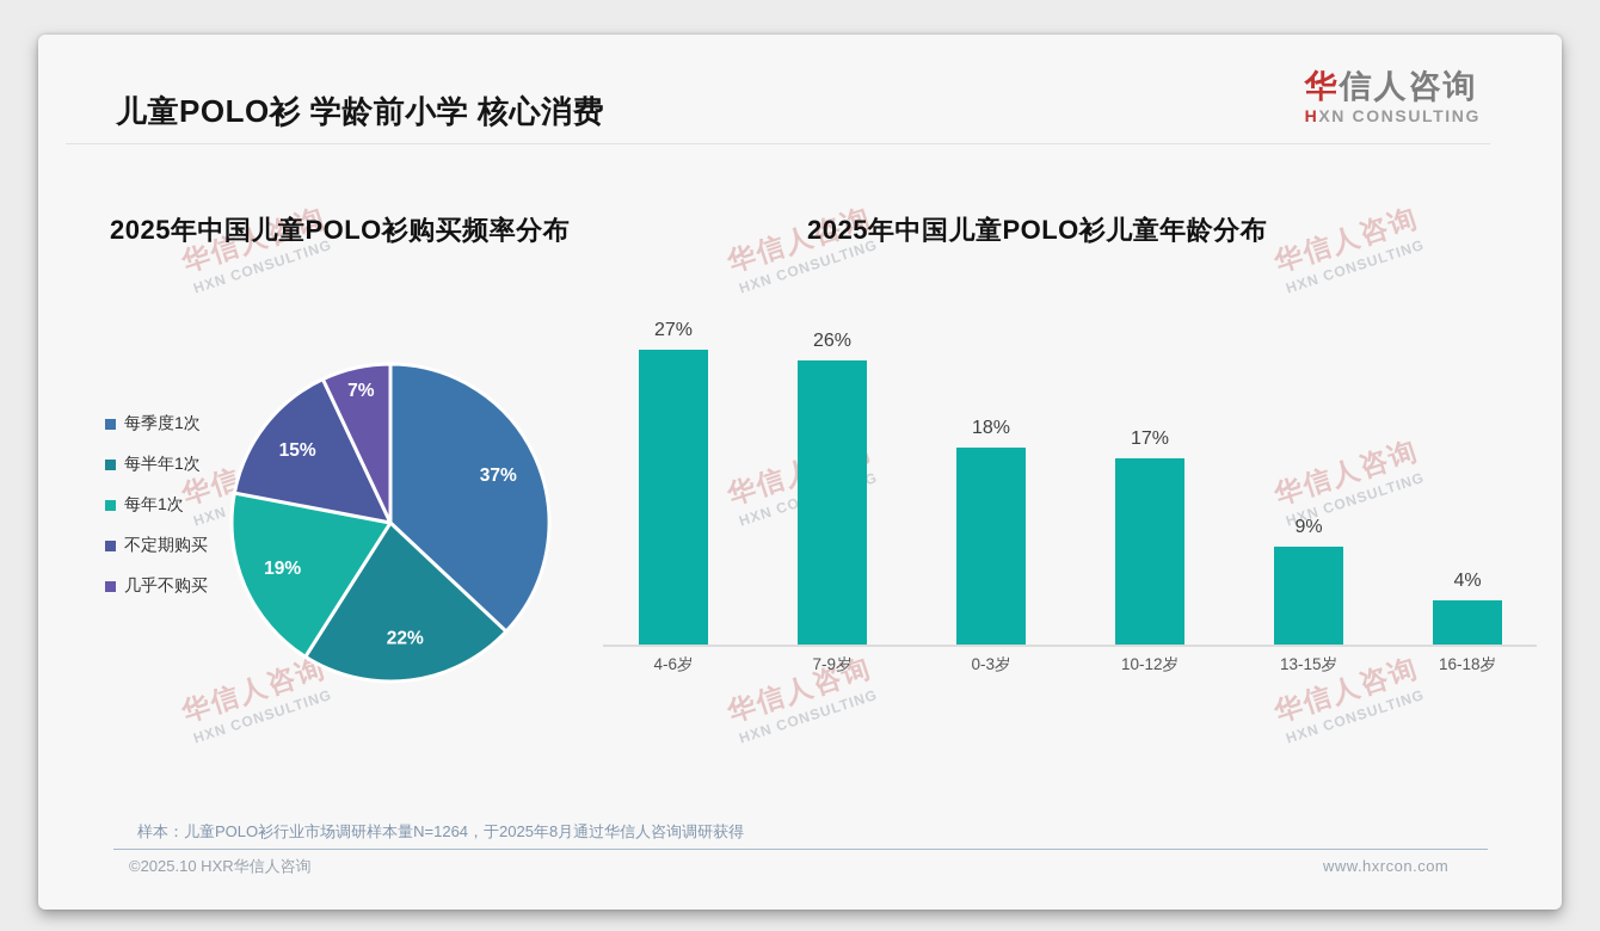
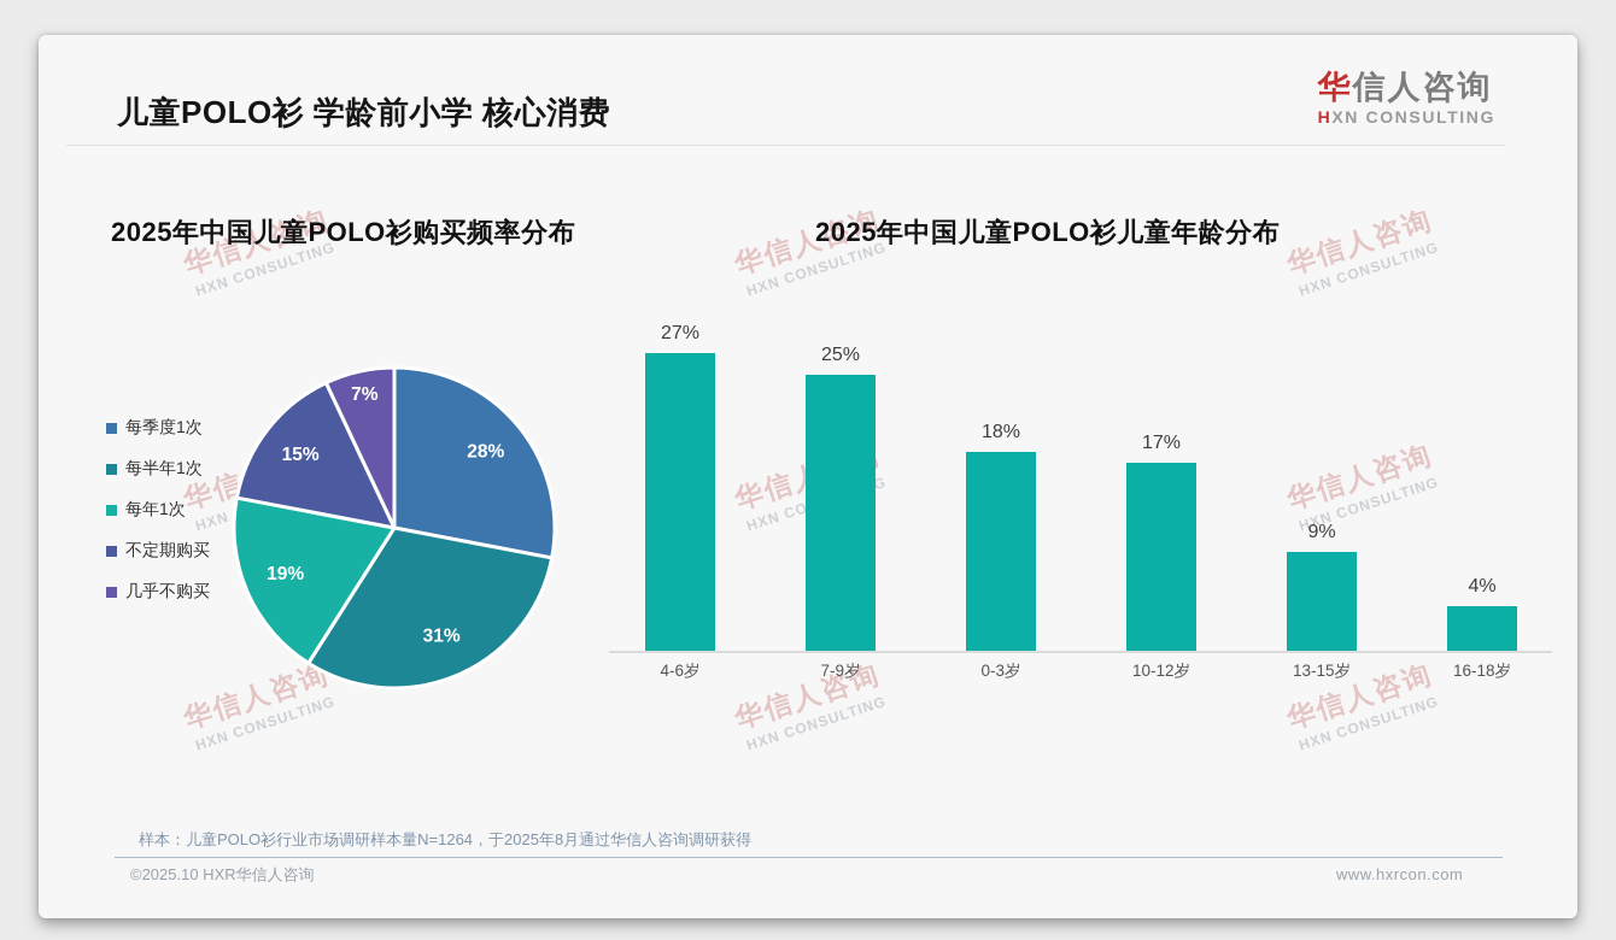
2025年中国儿童POLO衫购买频率分布/每季度1次: 37% -> 28%
2025年中国儿童POLO衫购买频率分布/每半年1次: 22% -> 31%
2025年中国儿童POLO衫儿童年龄分布/7-9岁: 26% -> 25%
